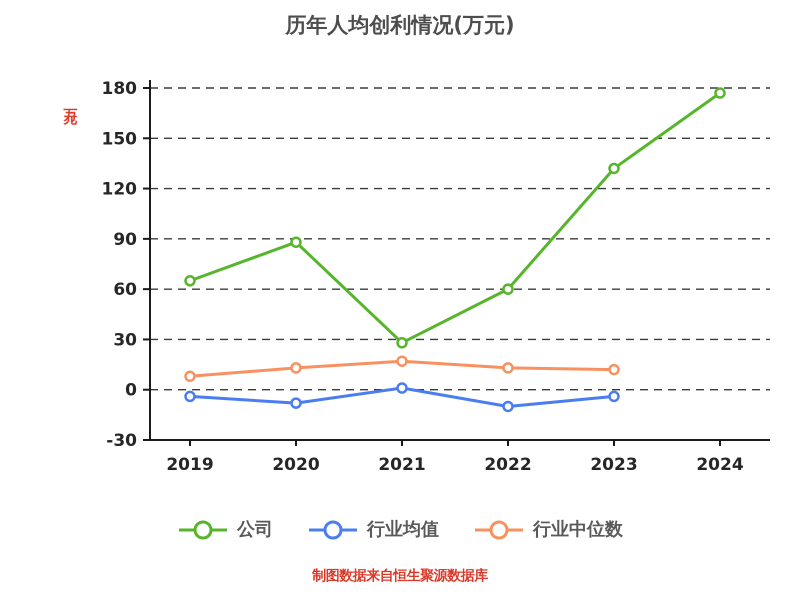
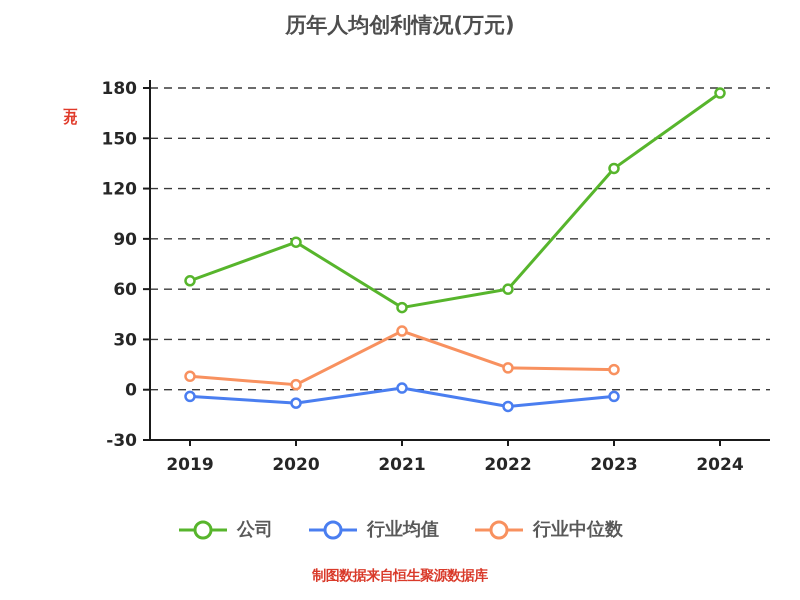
行业中位数/2020: 13 -> 3
公司/2021: 28 -> 49
行业中位数/2021: 17 -> 35
